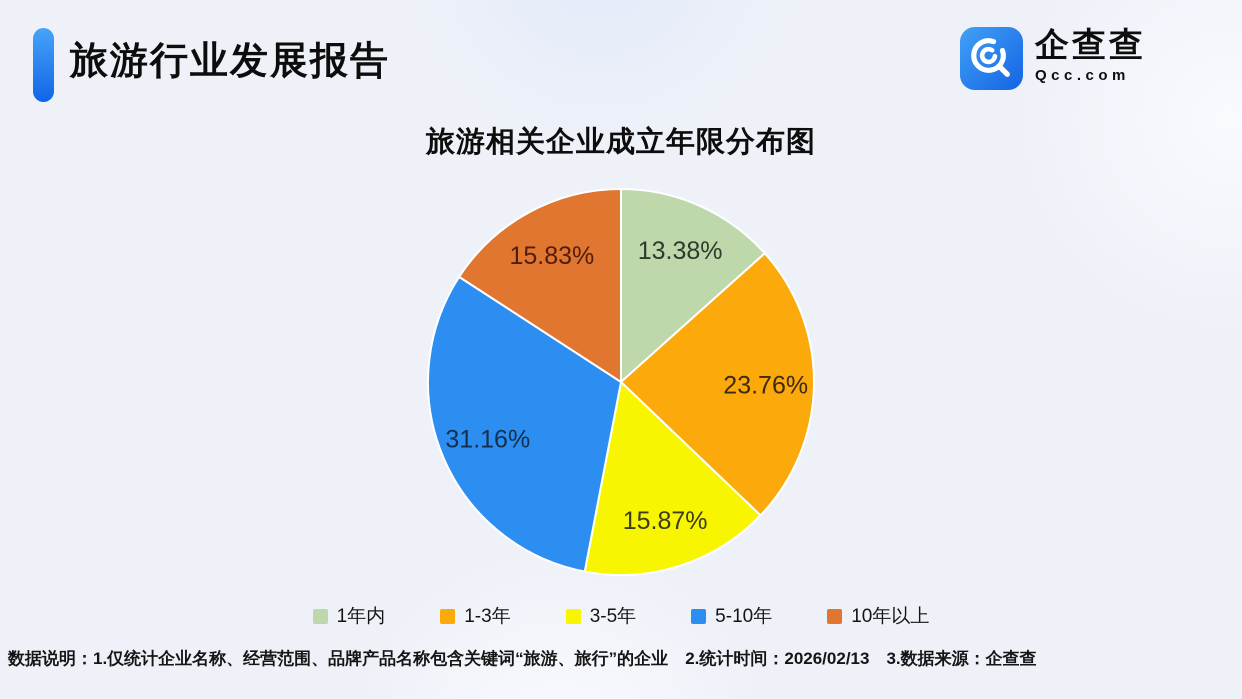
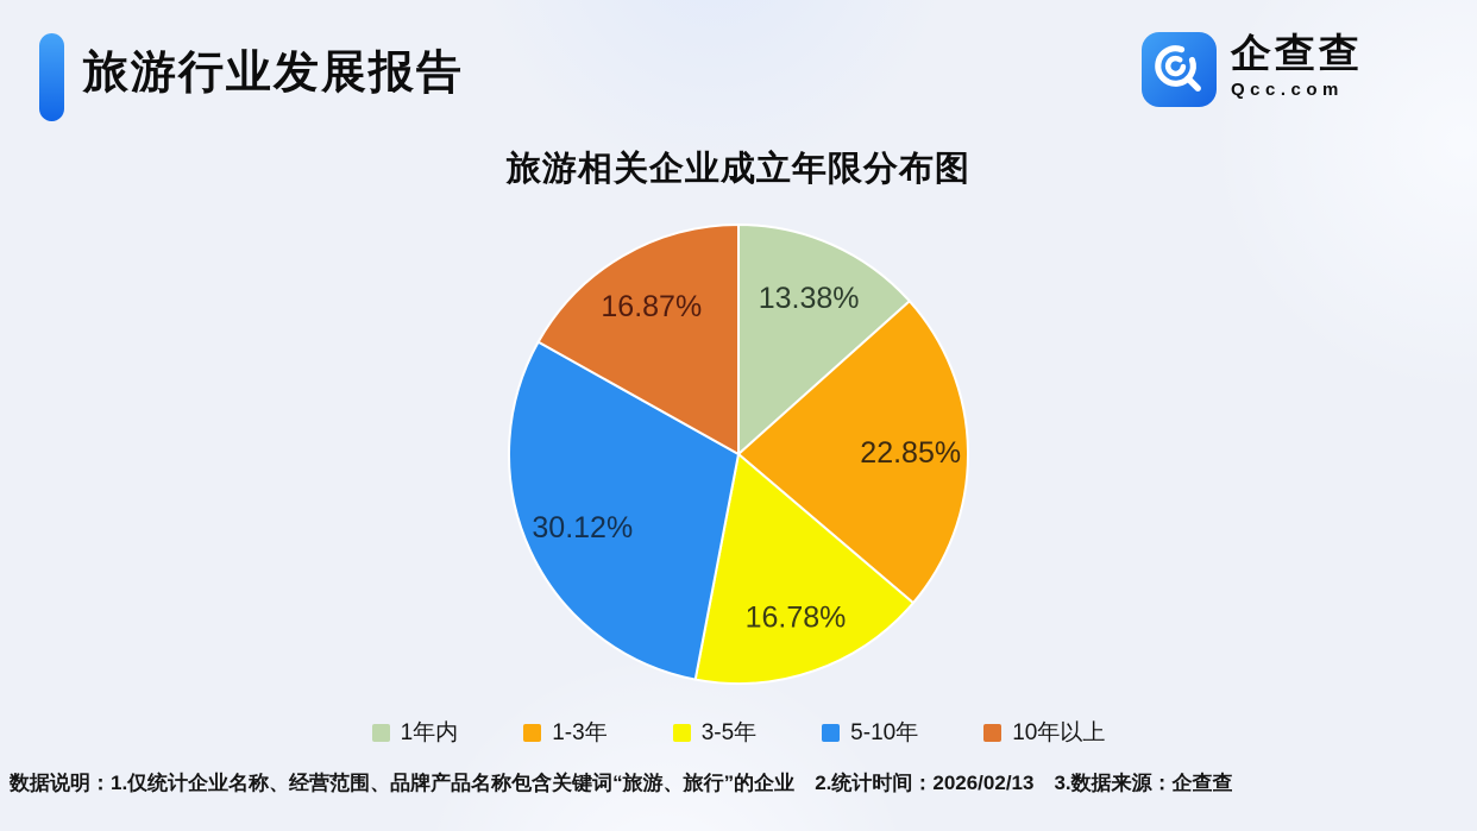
1-3年: 23.76% -> 22.85%
3-5年: 15.87% -> 16.78%
5-10年: 31.16% -> 30.12%
10年以上: 15.83% -> 16.87%
